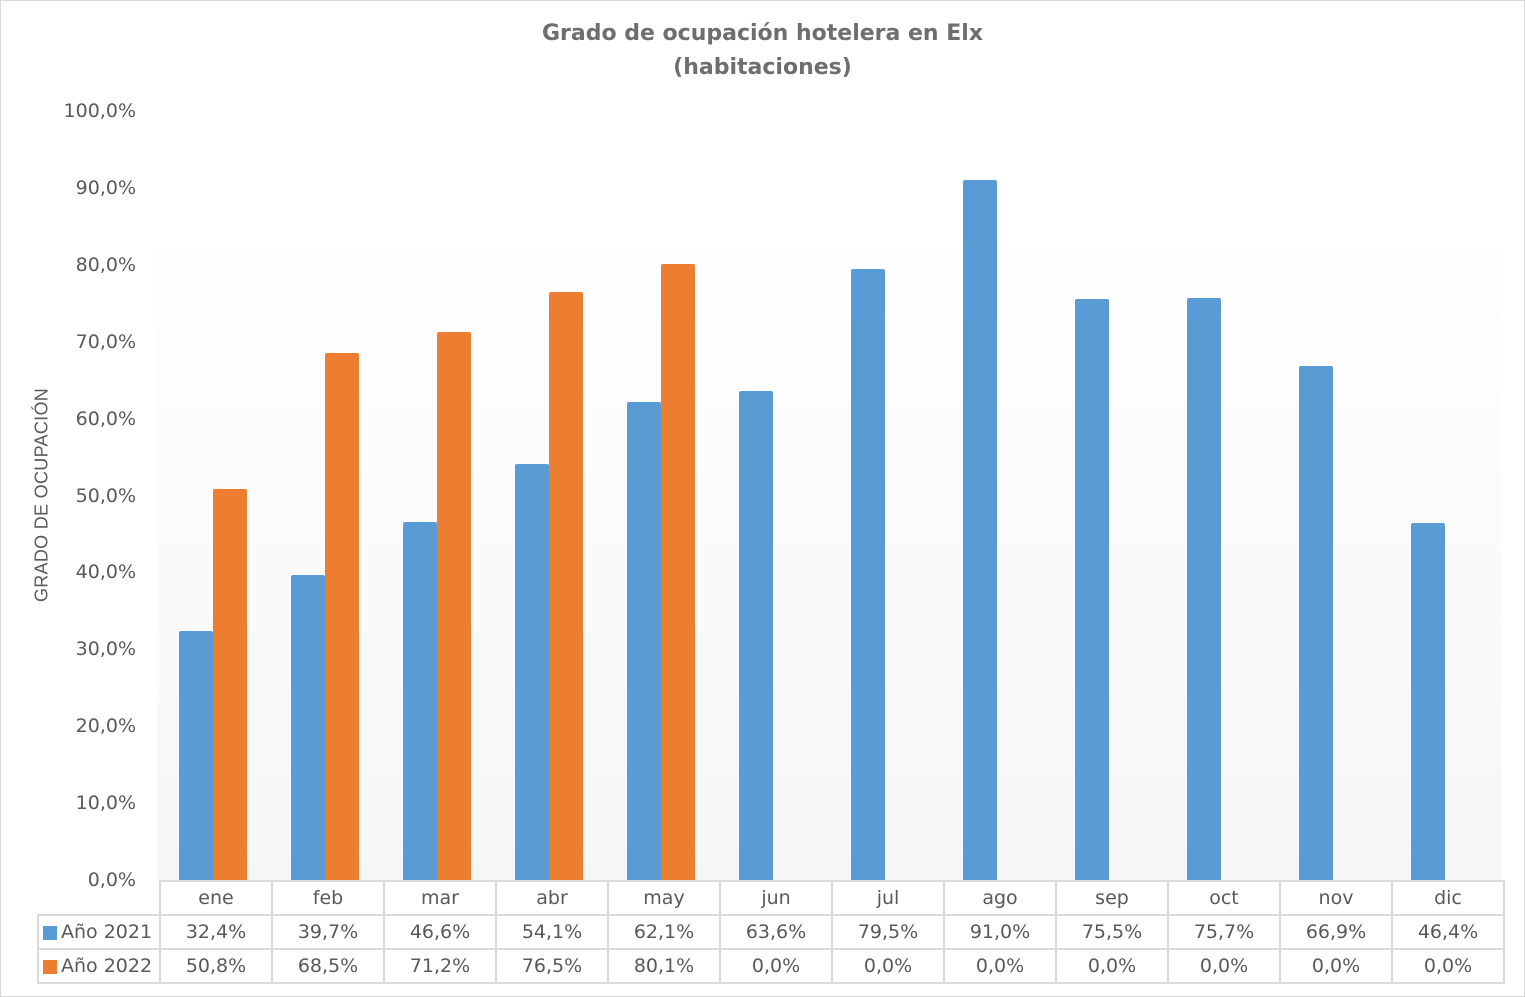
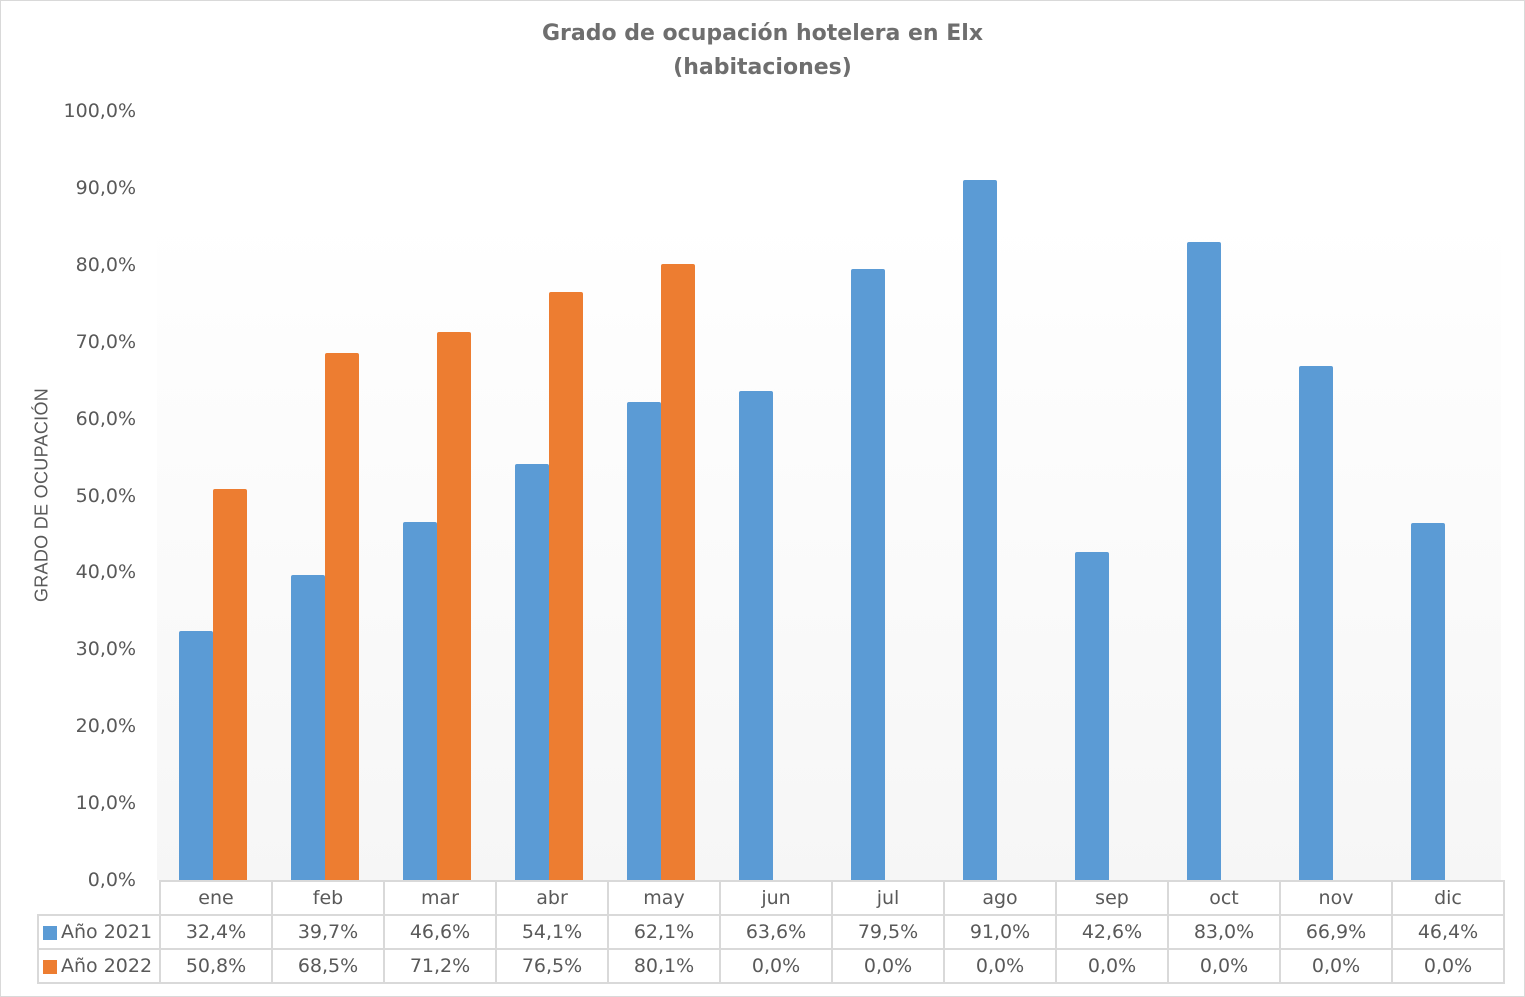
Año 2021/sep: 75,5% -> 42,6%
Año 2021/oct: 75,7% -> 83,0%
